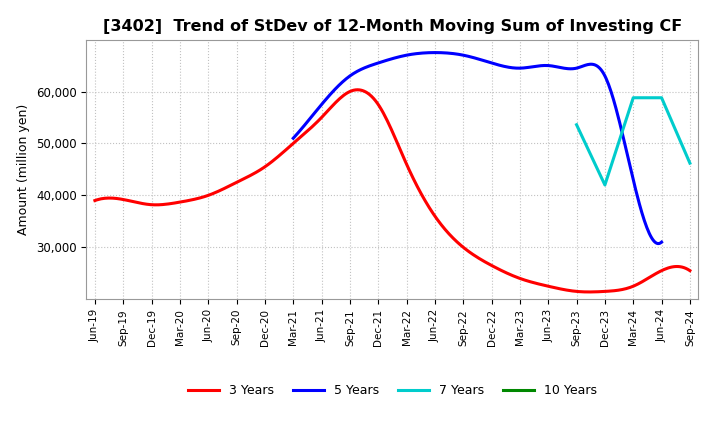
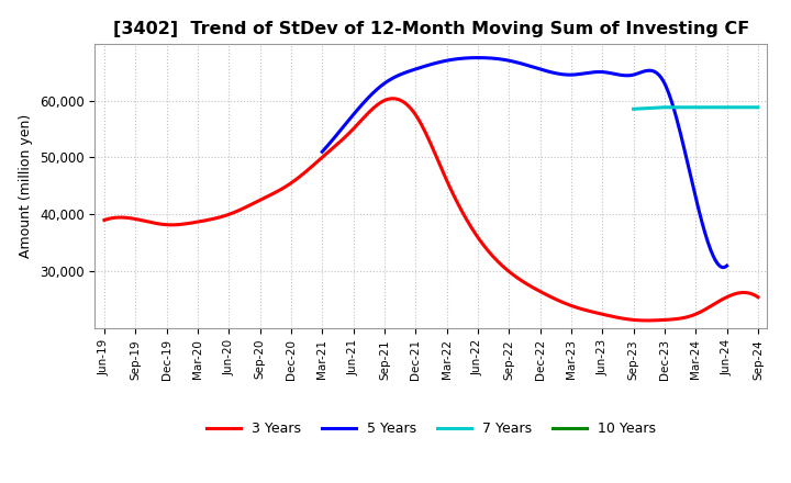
7 Years/Sep-23: 53,600 -> 58,500
7 Years/Dec-23: 42,000 -> 58,800
7 Years/Sep-24: 46,200 -> 58,800
